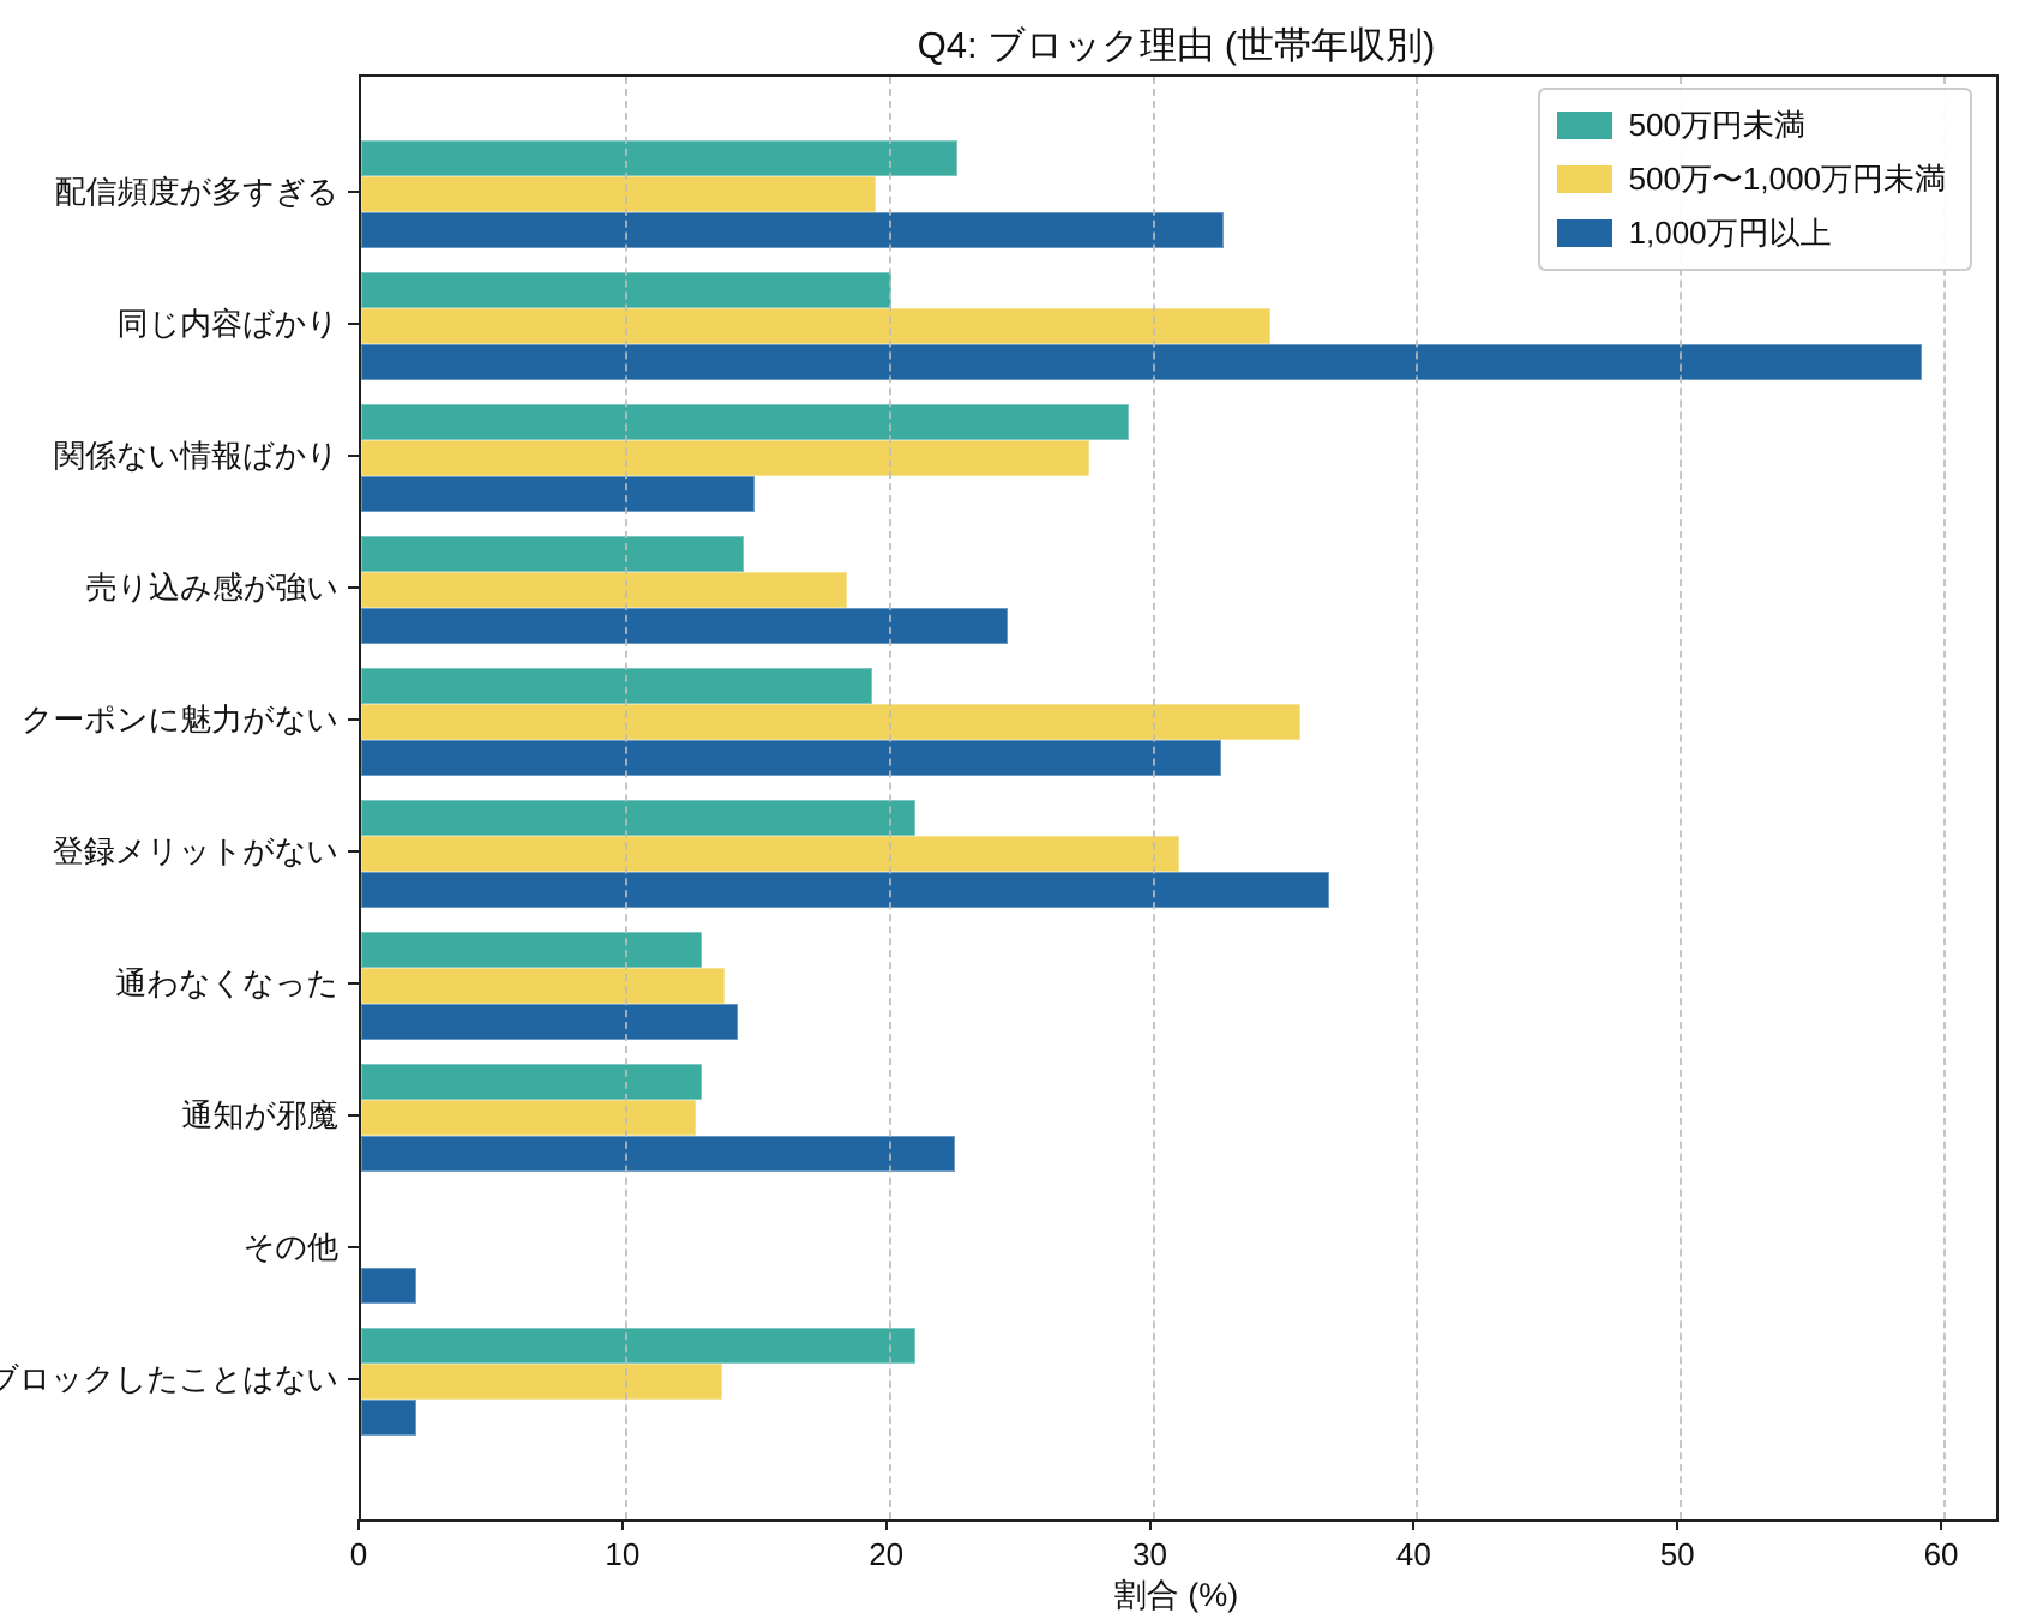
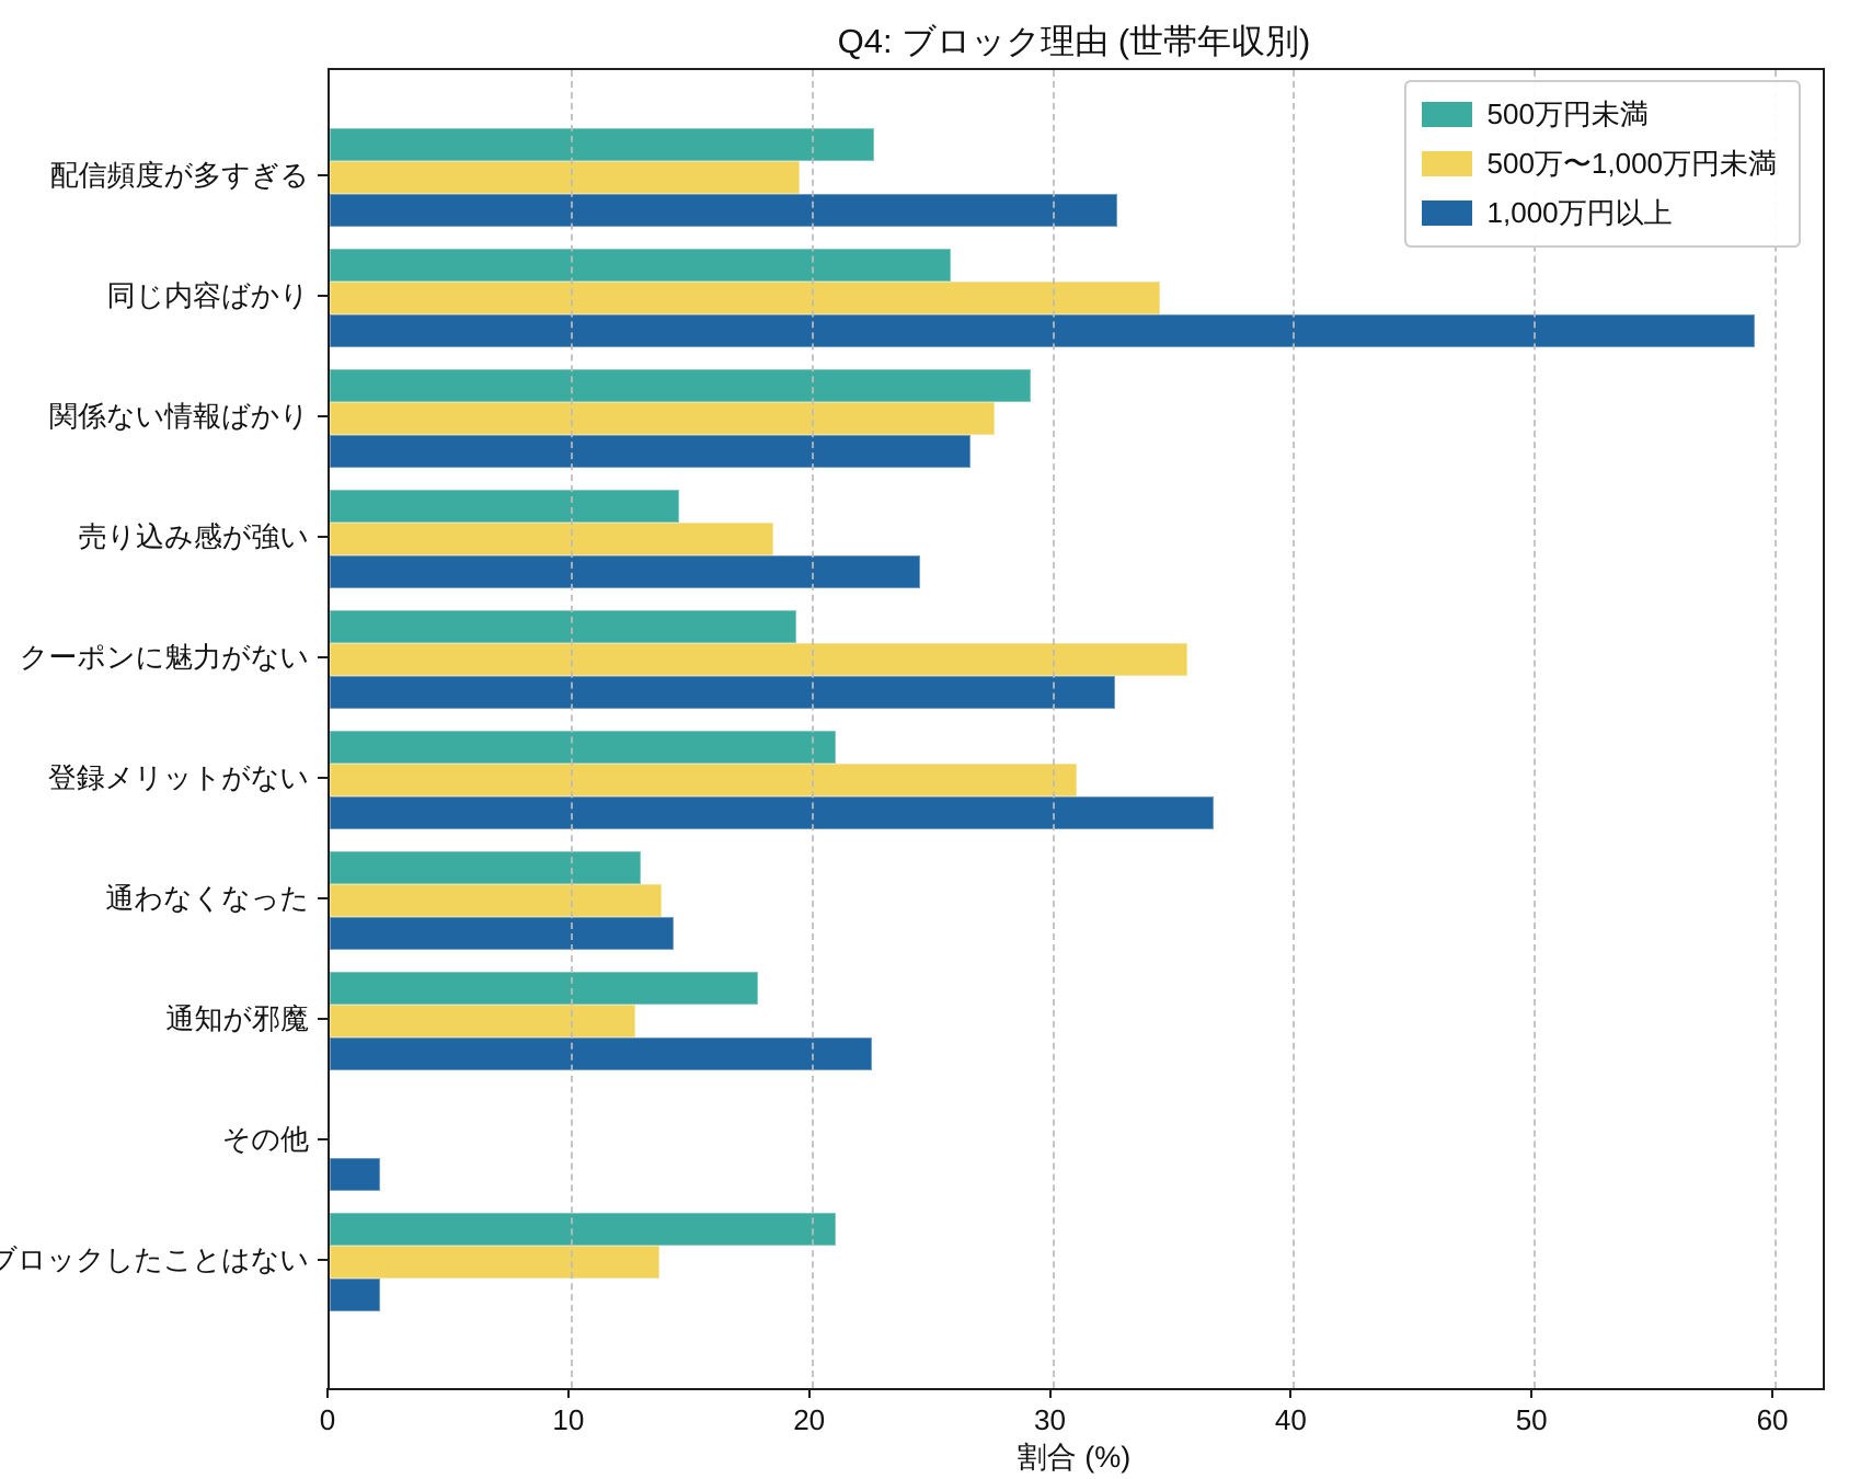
500万円未満/同じ内容ばかり: 20.1 -> 25.8
1,000万円以上/関係ない情報ばかり: 14.9 -> 26.6
500万円未満/通知が邪魔: 12.9 -> 17.8
